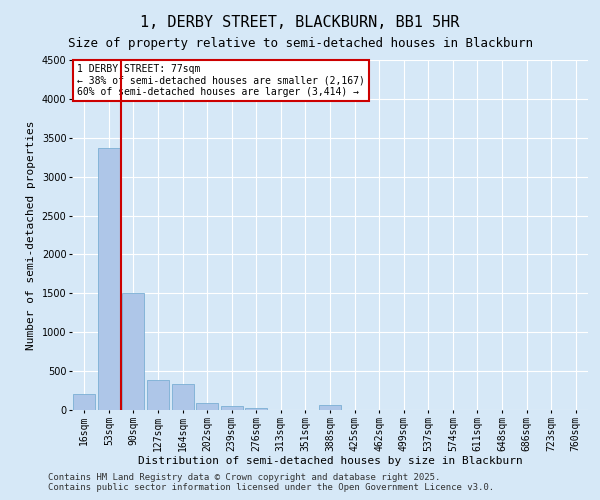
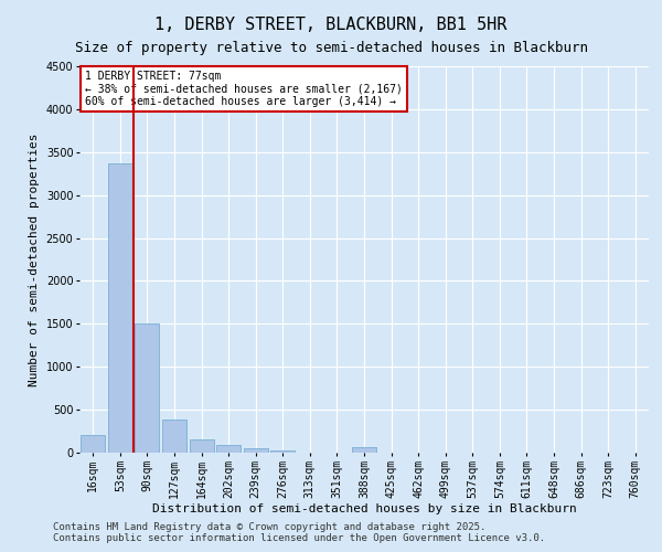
164sqm: 340 -> 150
